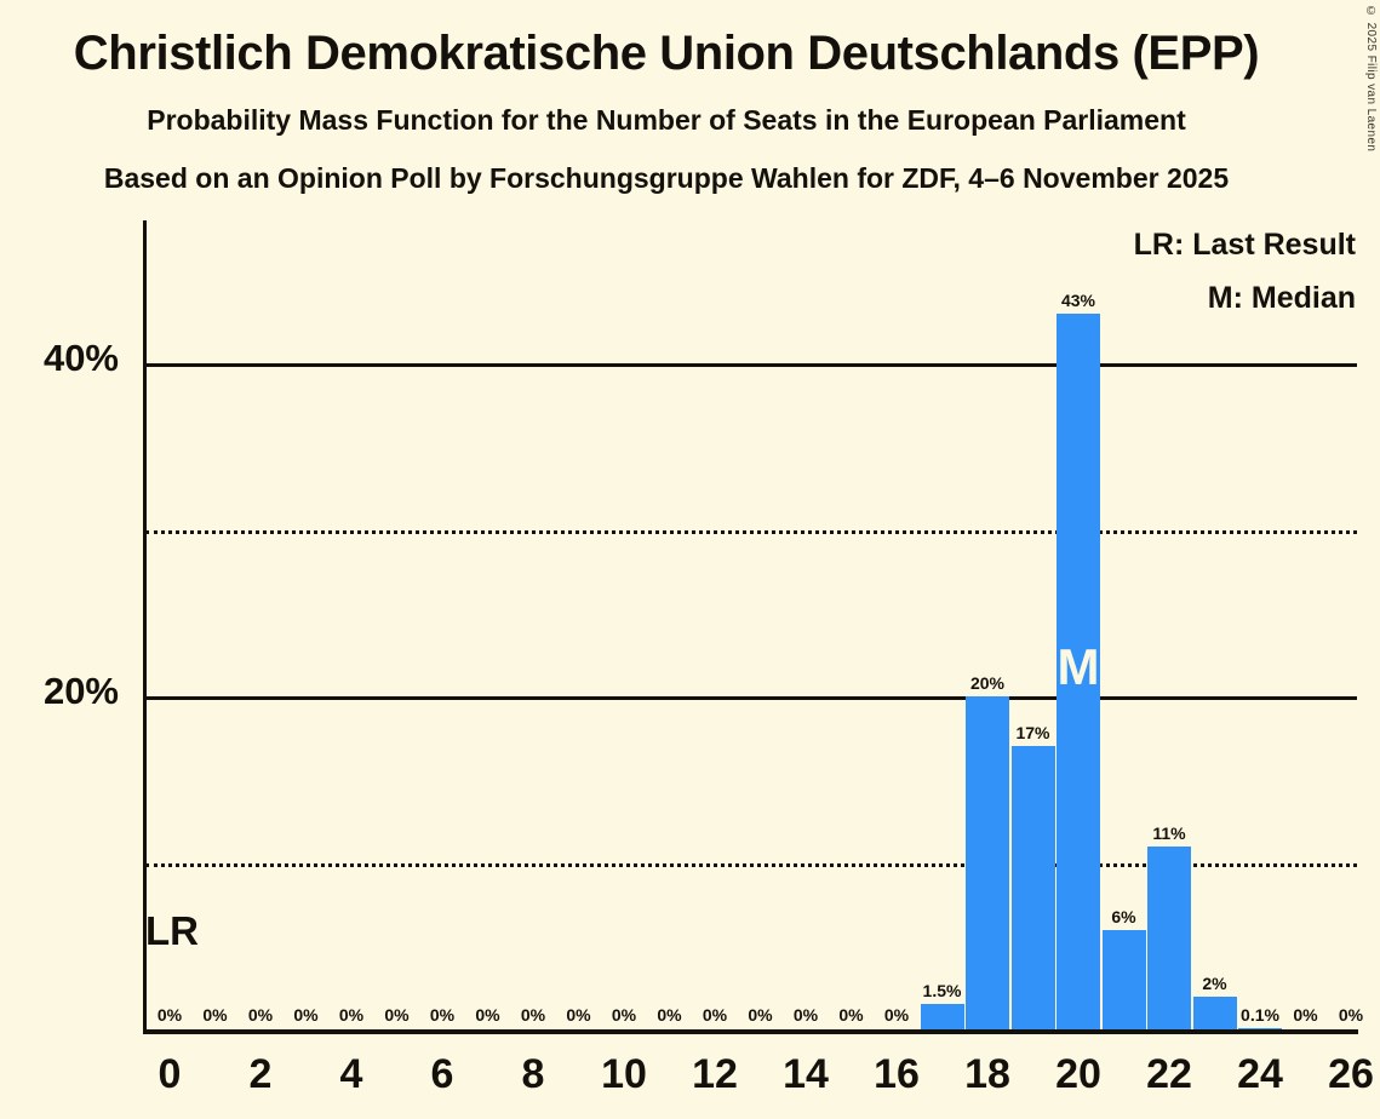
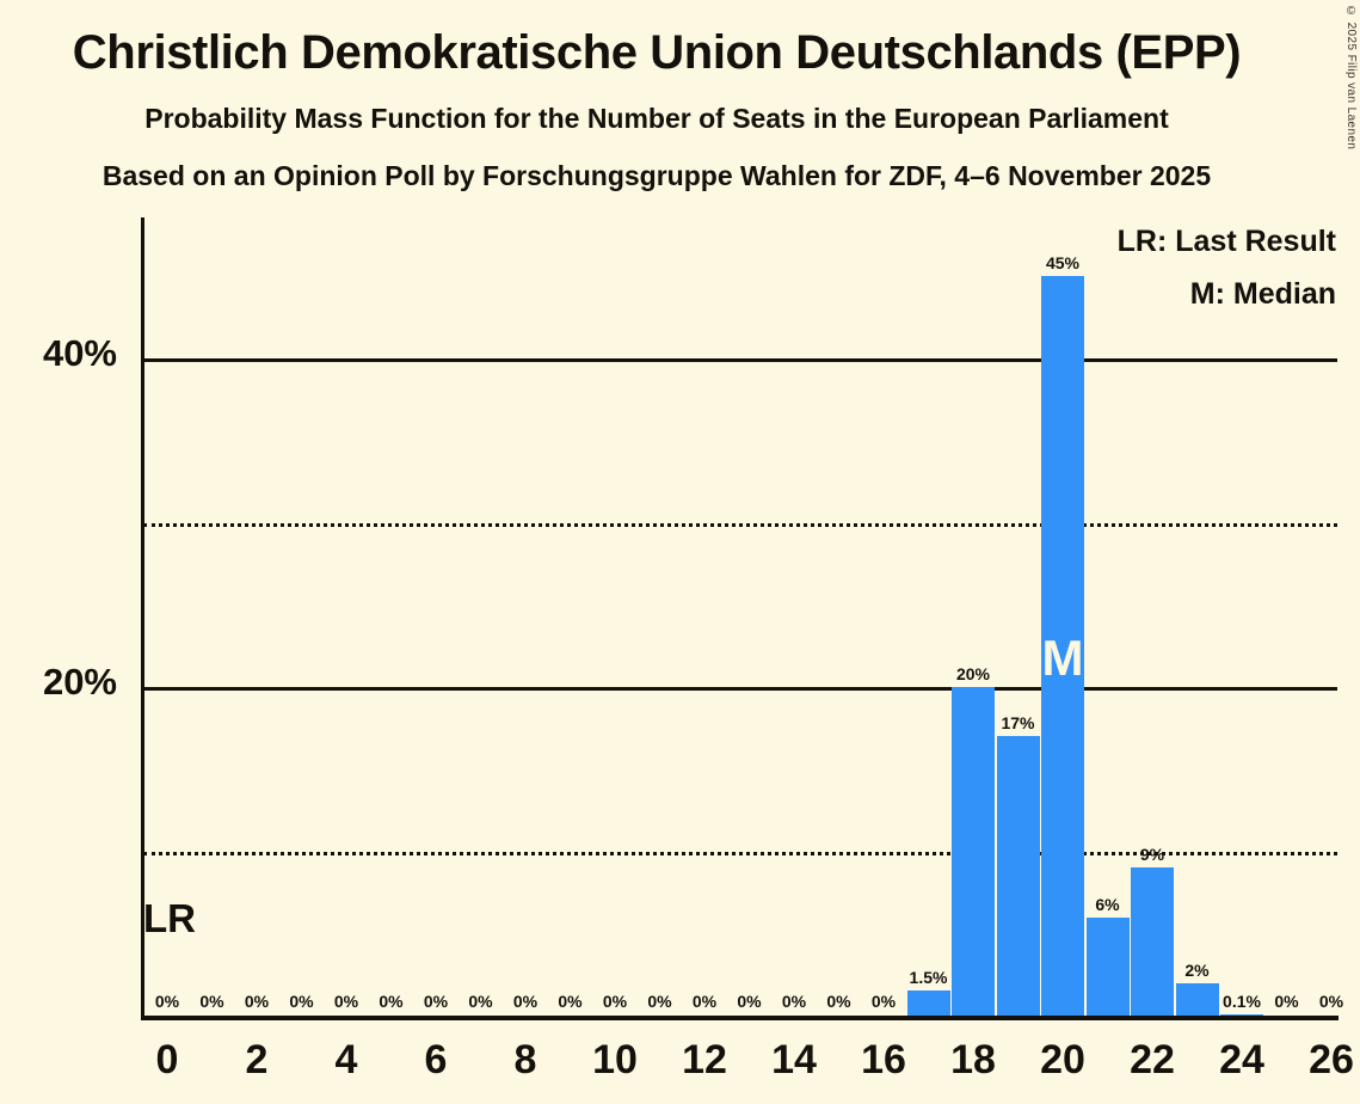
20: 43% -> 45%
22: 11% -> 9%
